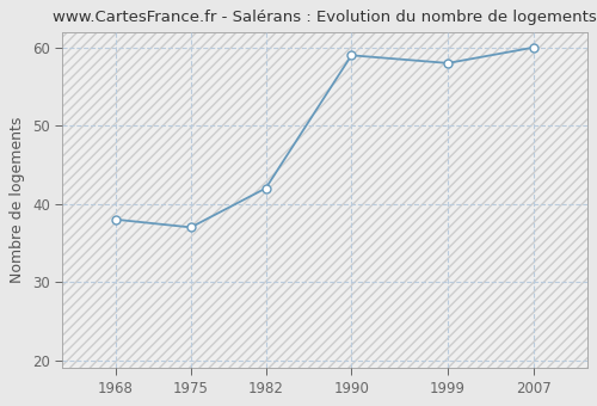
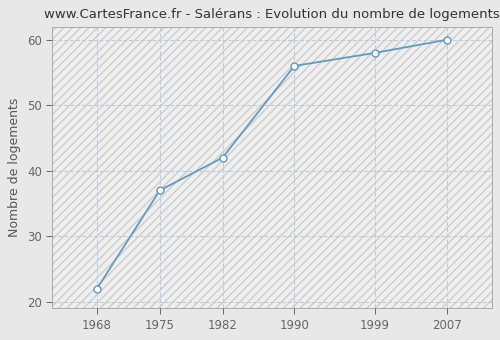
1968: 38 -> 22
1990: 59 -> 56
